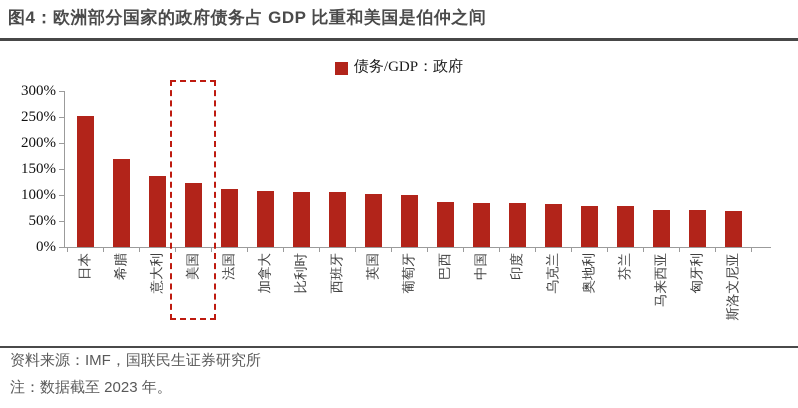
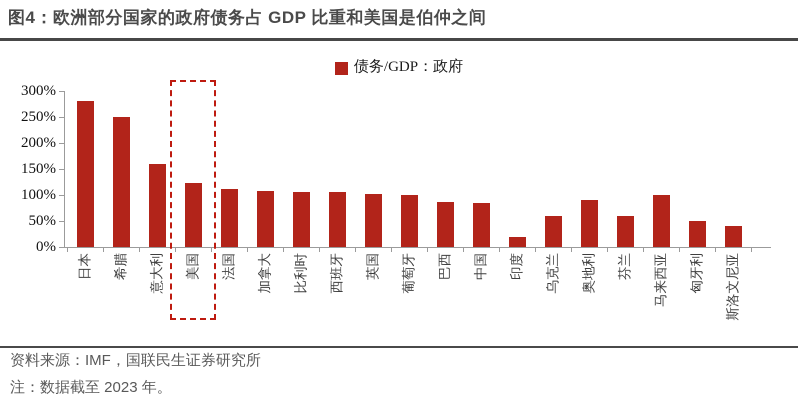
日本: 250% -> 280%
希腊: 170% -> 250%
意大利: 140% -> 160%
印度: 80% -> 20%
乌克兰: 80% -> 60%
奥地利: 80% -> 90%
芬兰: 80% -> 60%
马来西亚: 70% -> 100%
匈牙利: 70% -> 50%
斯洛文尼亚: 70% -> 40%
